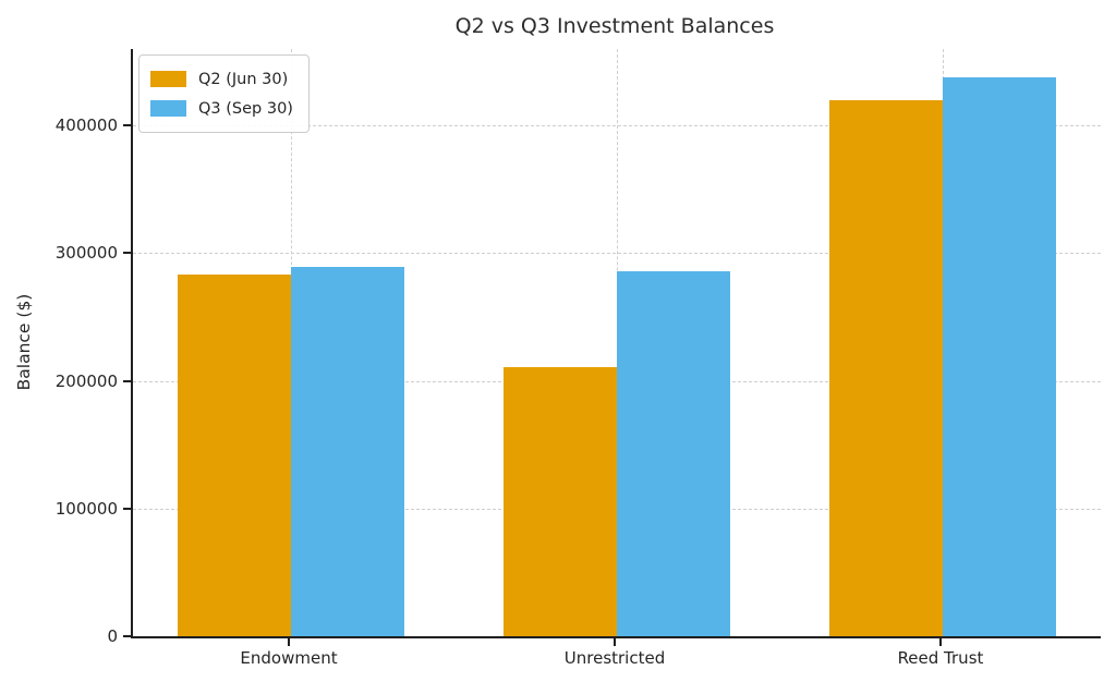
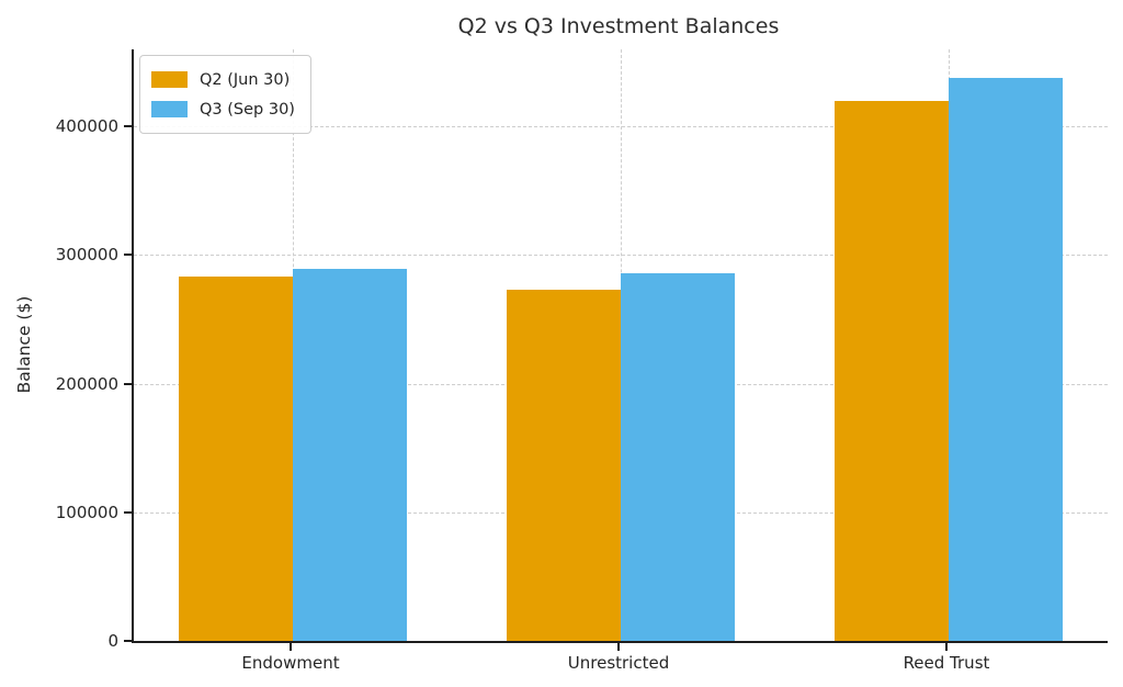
Q2 (Jun 30)/Unrestricted: 211000 -> 273000
